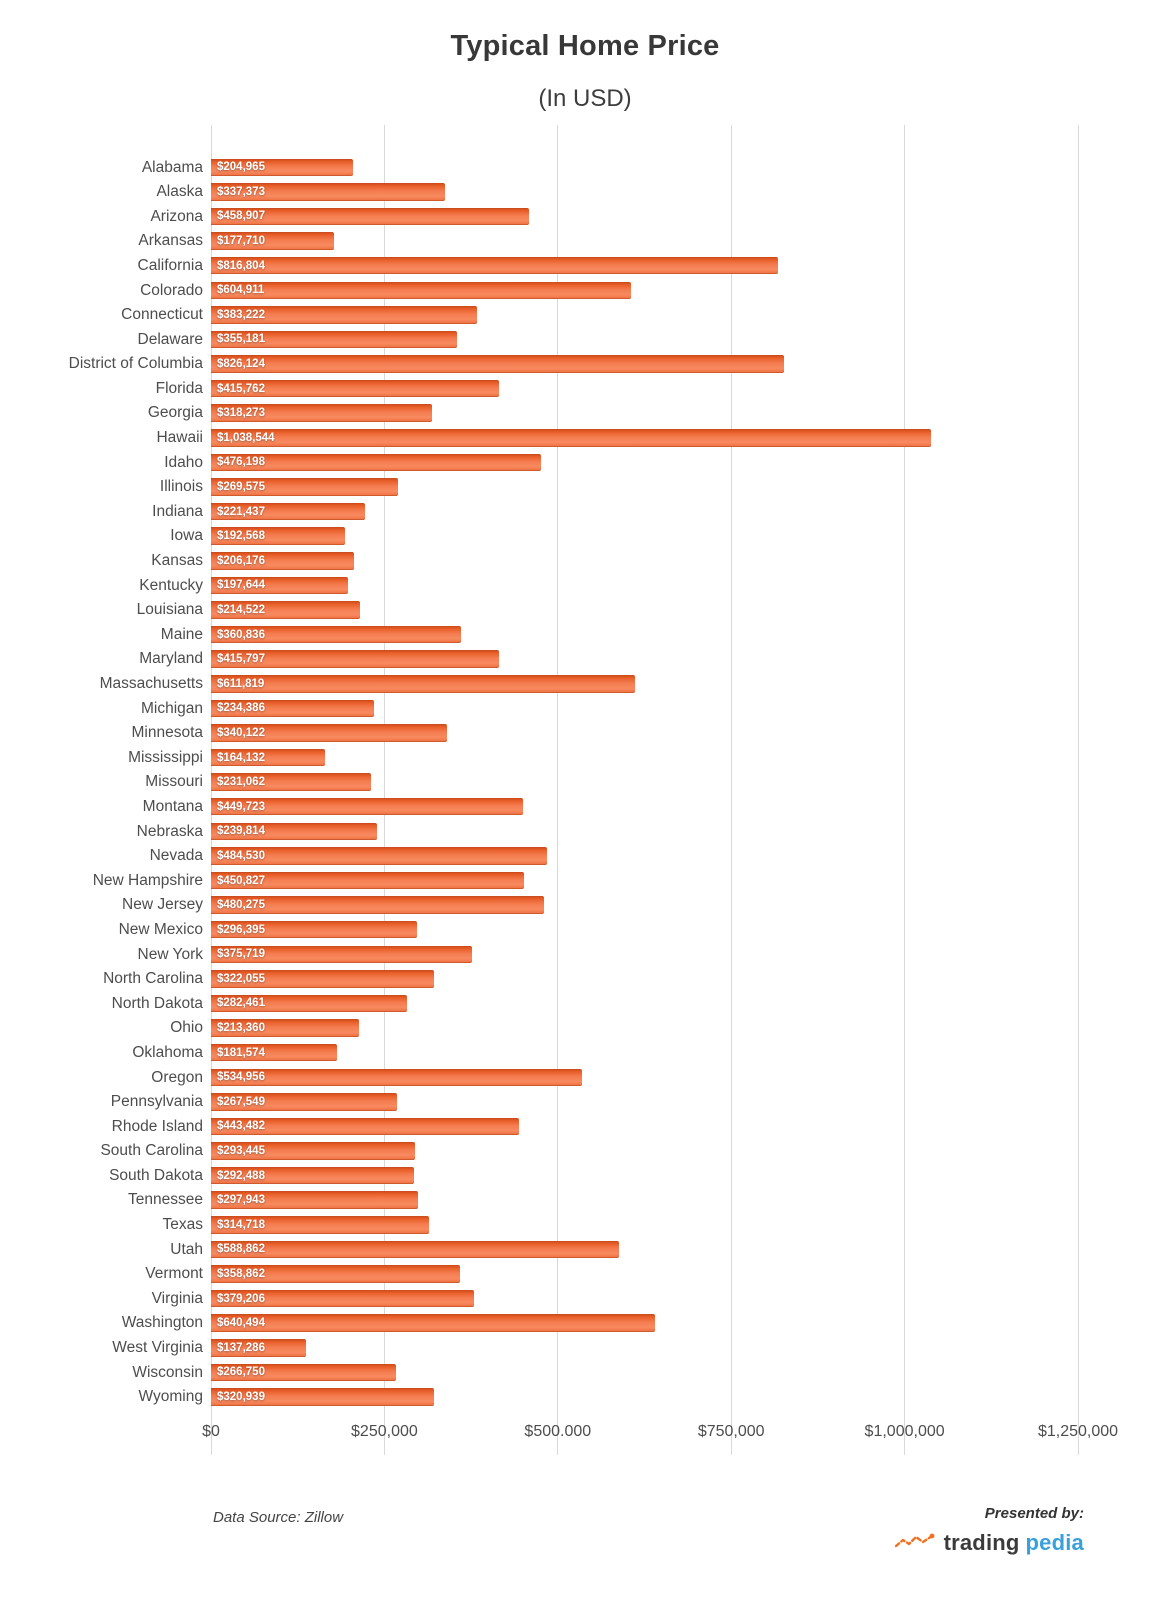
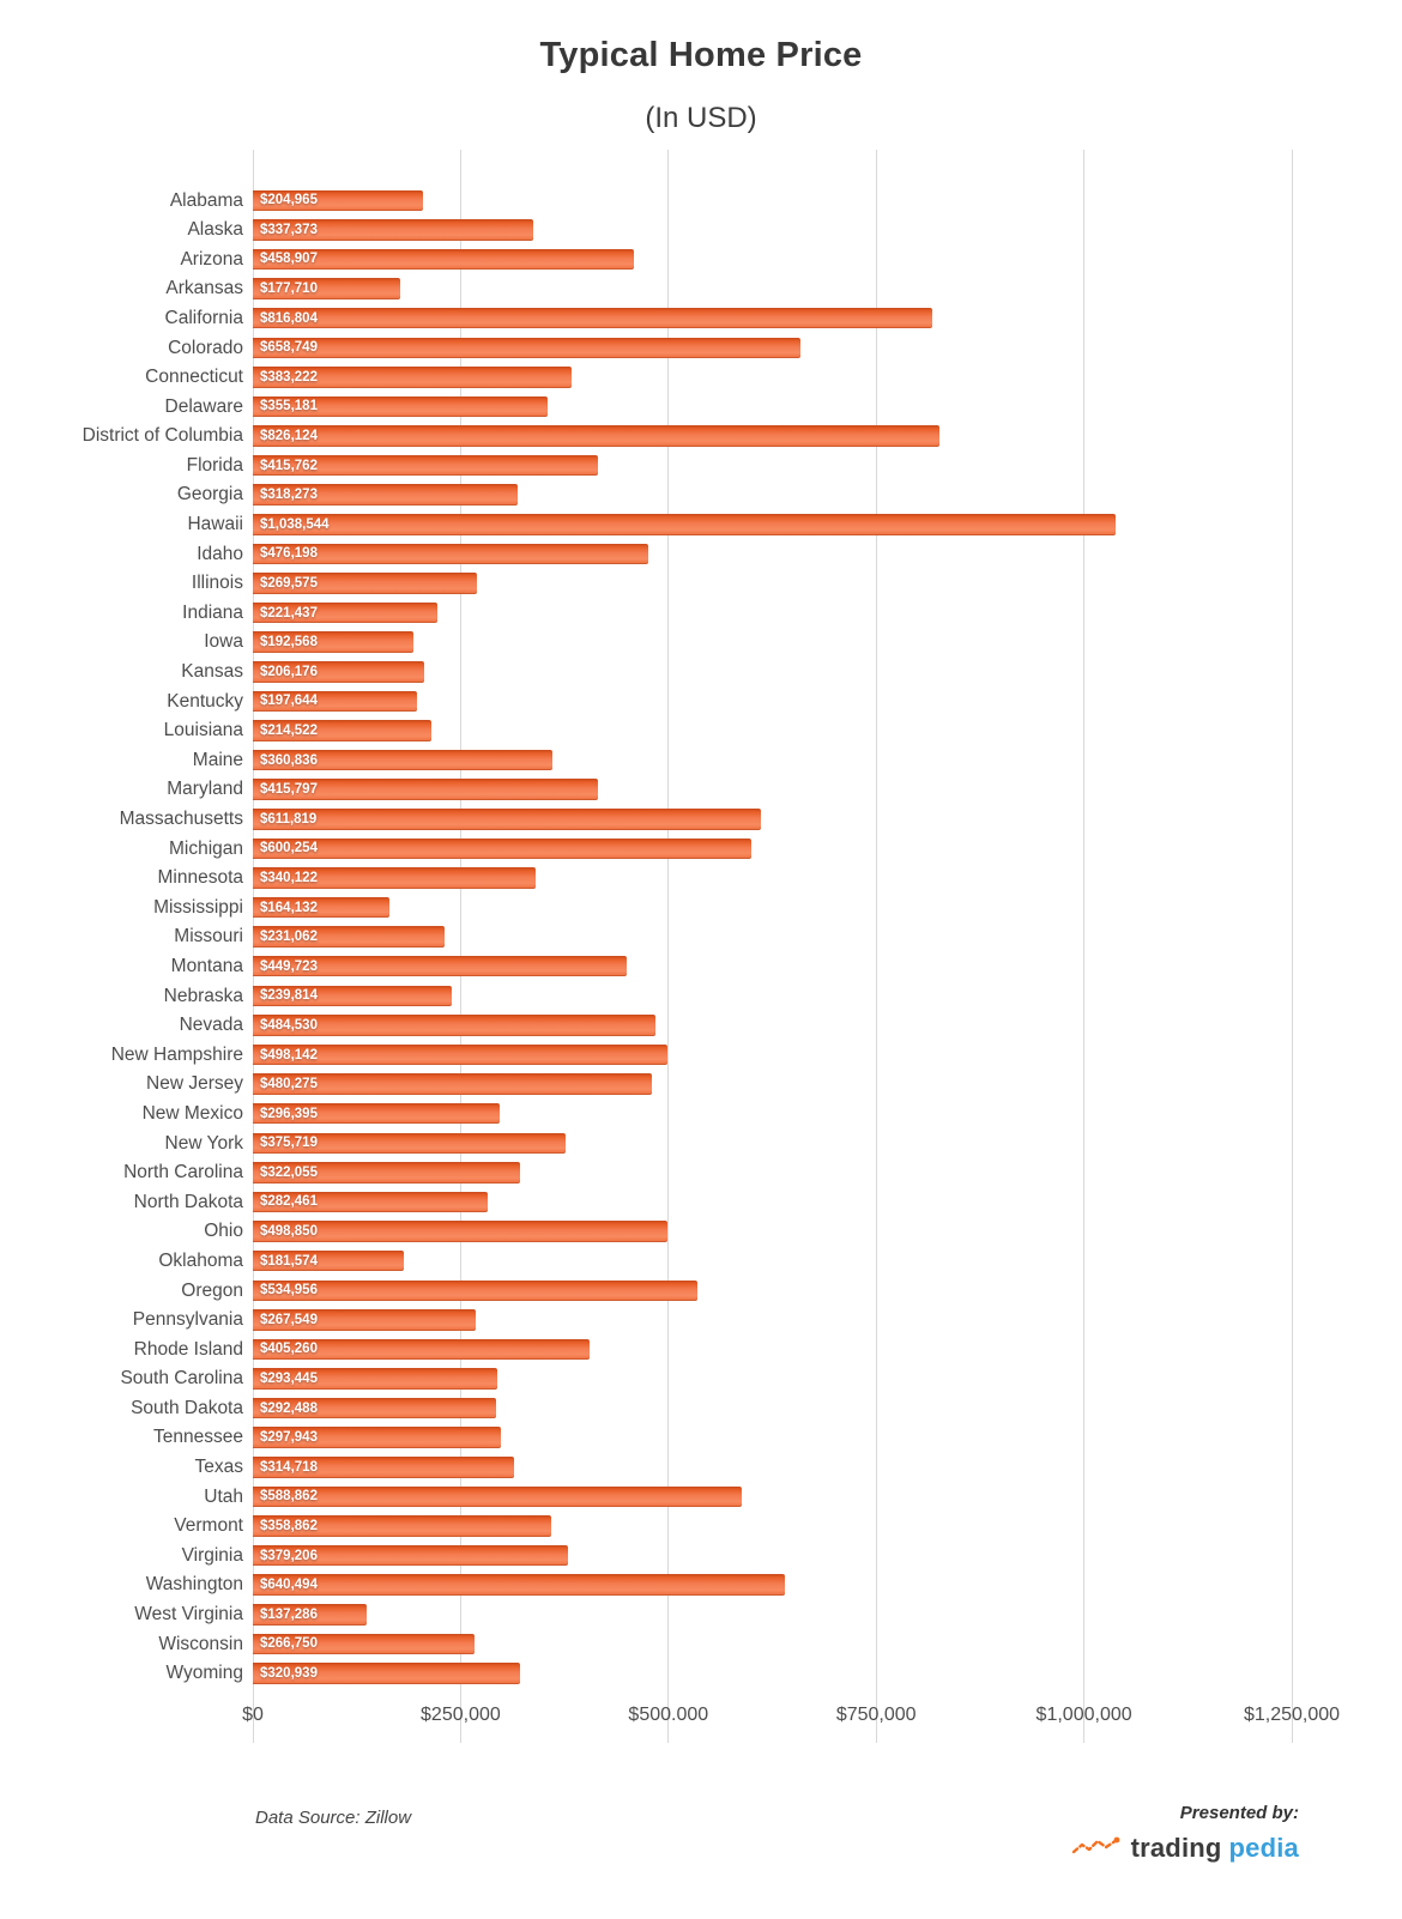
Colorado: $604,911 -> $658,749
Michigan: $234,386 -> $600,254
New Hampshire: $450,827 -> $498,142
Ohio: $213,360 -> $498,850
Rhode Island: $443,482 -> $405,260
